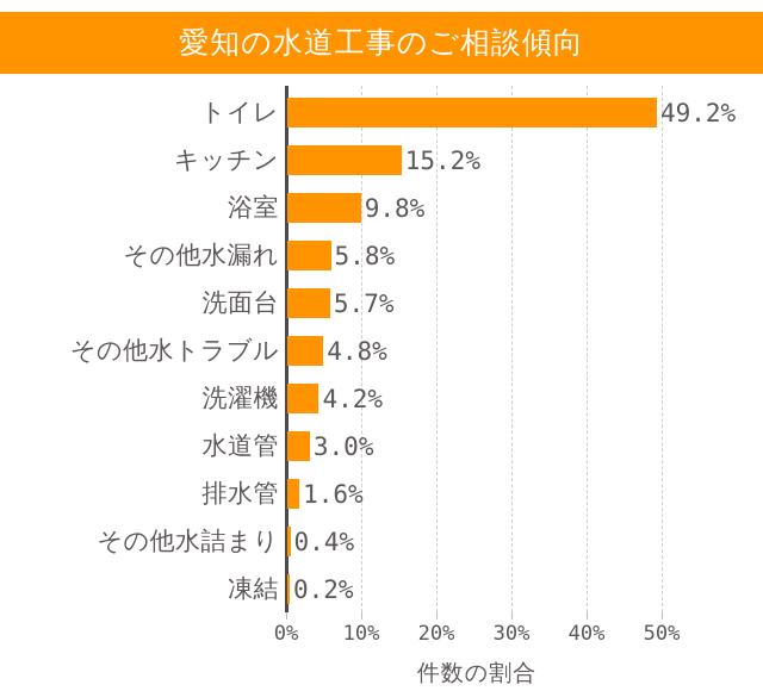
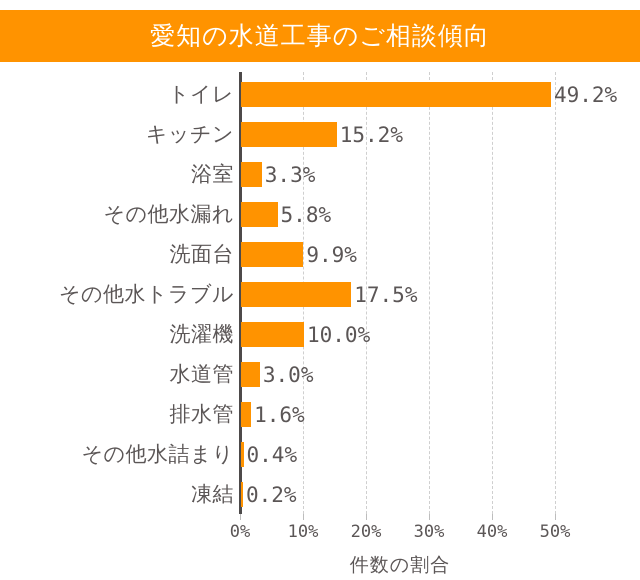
浴室: 9.8% -> 3.3%
洗面台: 5.7% -> 9.9%
その他水トラブル: 4.8% -> 17.5%
洗濯機: 4.2% -> 10.0%
